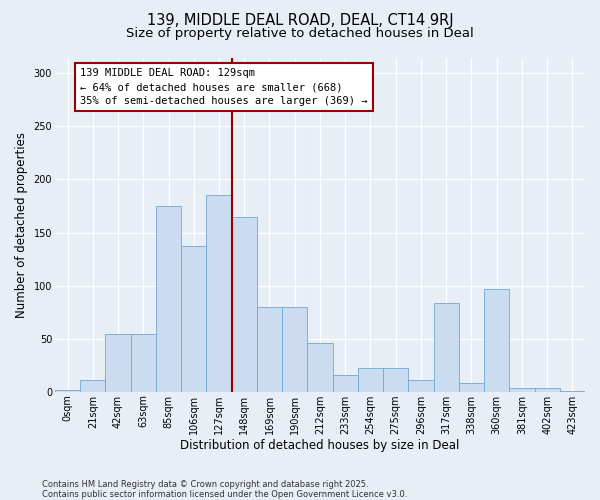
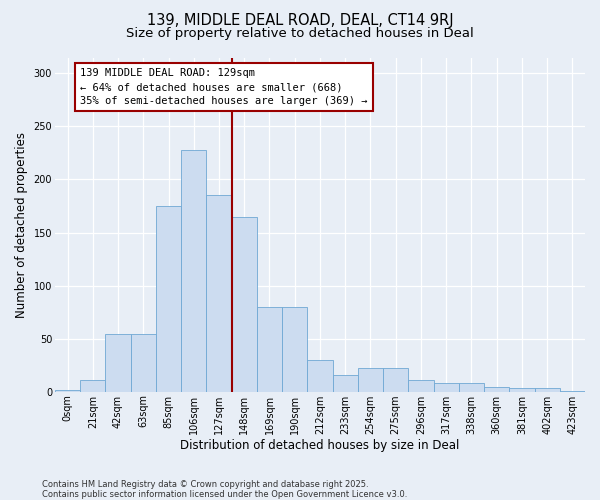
106sqm: 137 -> 228
212sqm: 46 -> 30
317sqm: 84 -> 8
360sqm: 97 -> 4
